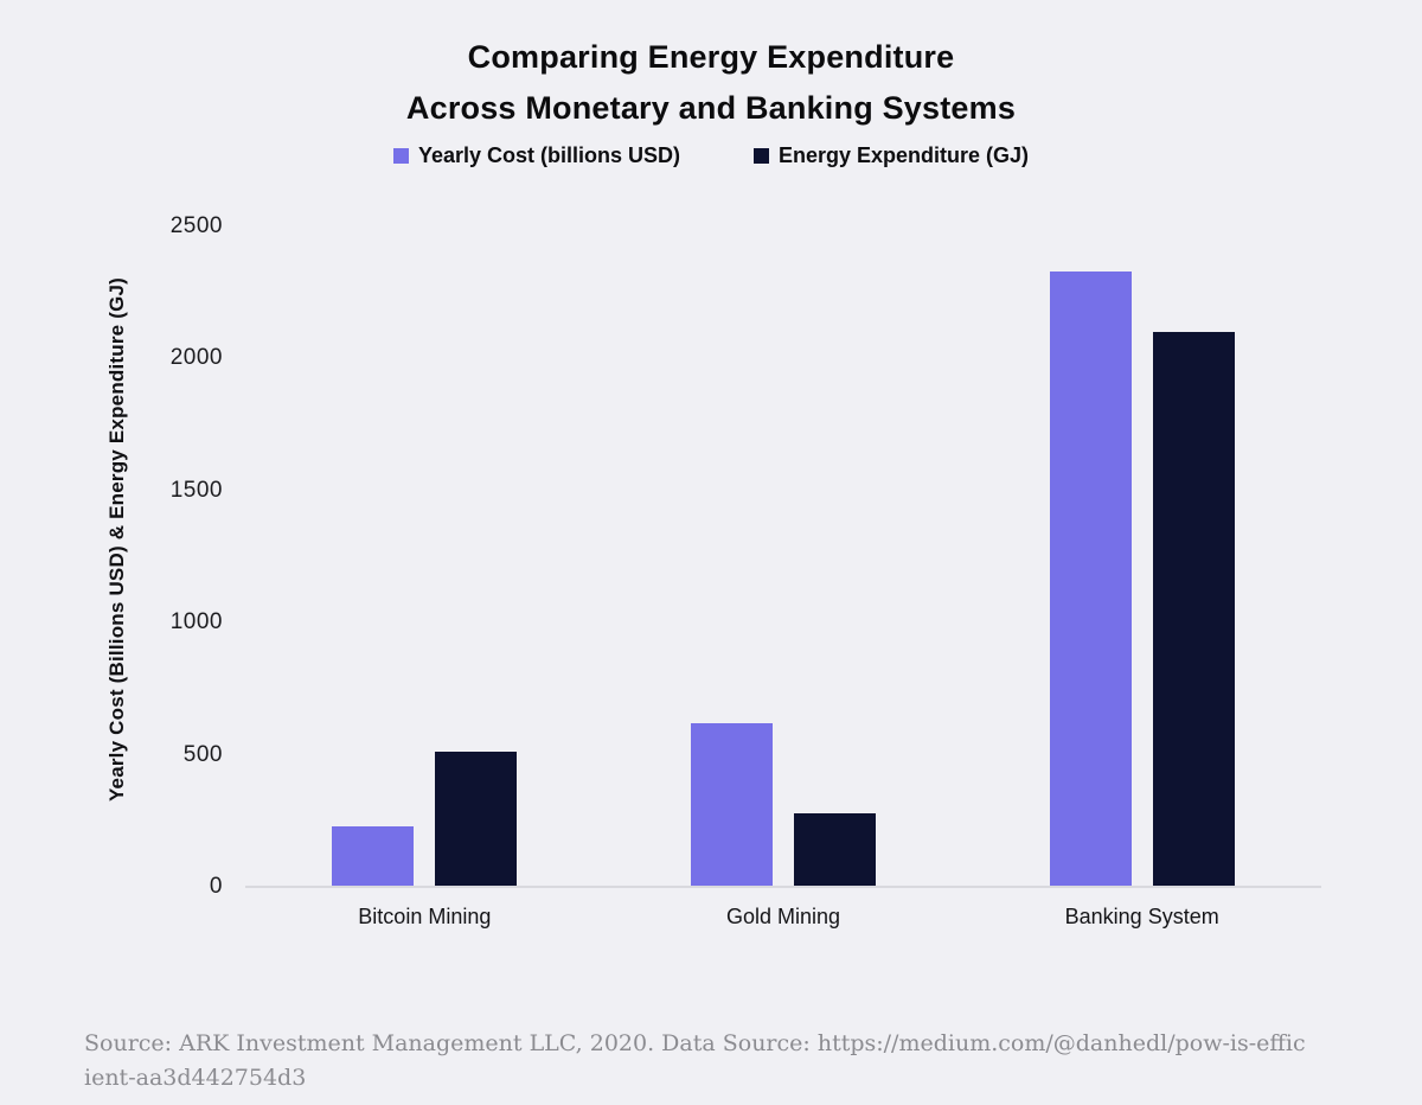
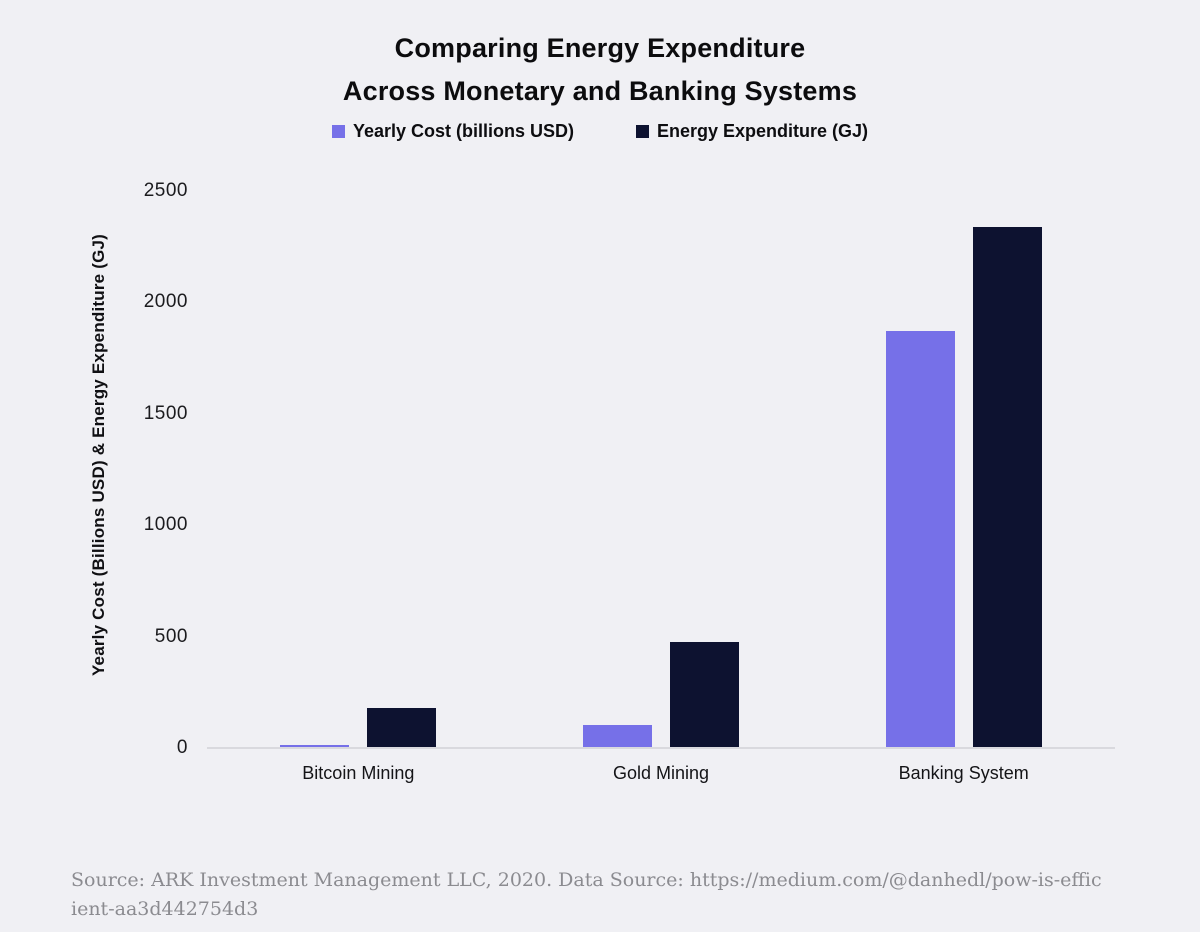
Yearly Cost (billions USD)/Bitcoin Mining: 230 -> 20
Energy Expenditure (GJ)/Bitcoin Mining: 510 -> 180
Yearly Cost (billions USD)/Gold Mining: 620 -> 100
Energy Expenditure (GJ)/Gold Mining: 280 -> 480
Yearly Cost (billions USD)/Banking System: 2330 -> 1870
Energy Expenditure (GJ)/Banking System: 2100 -> 2340
